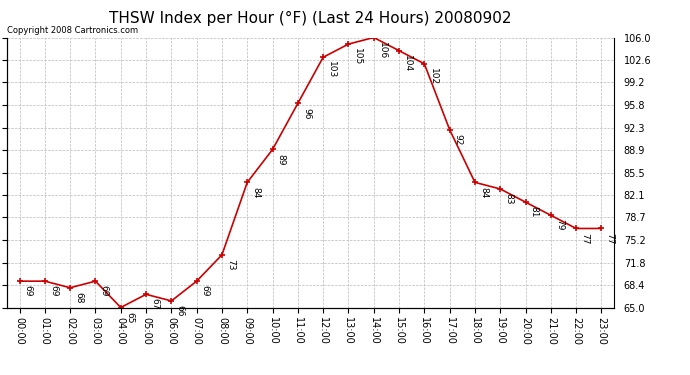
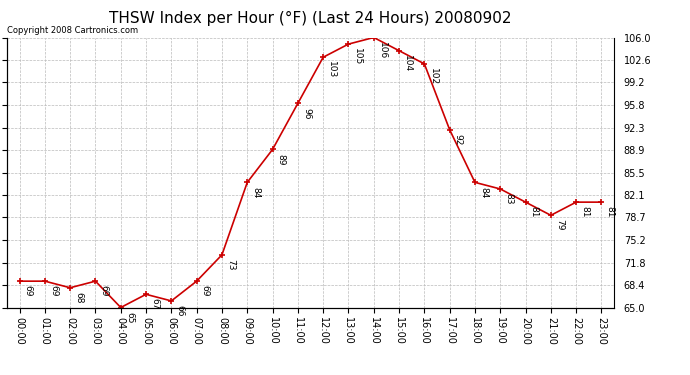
22:00: 77 -> 81
23:00: 77 -> 81
